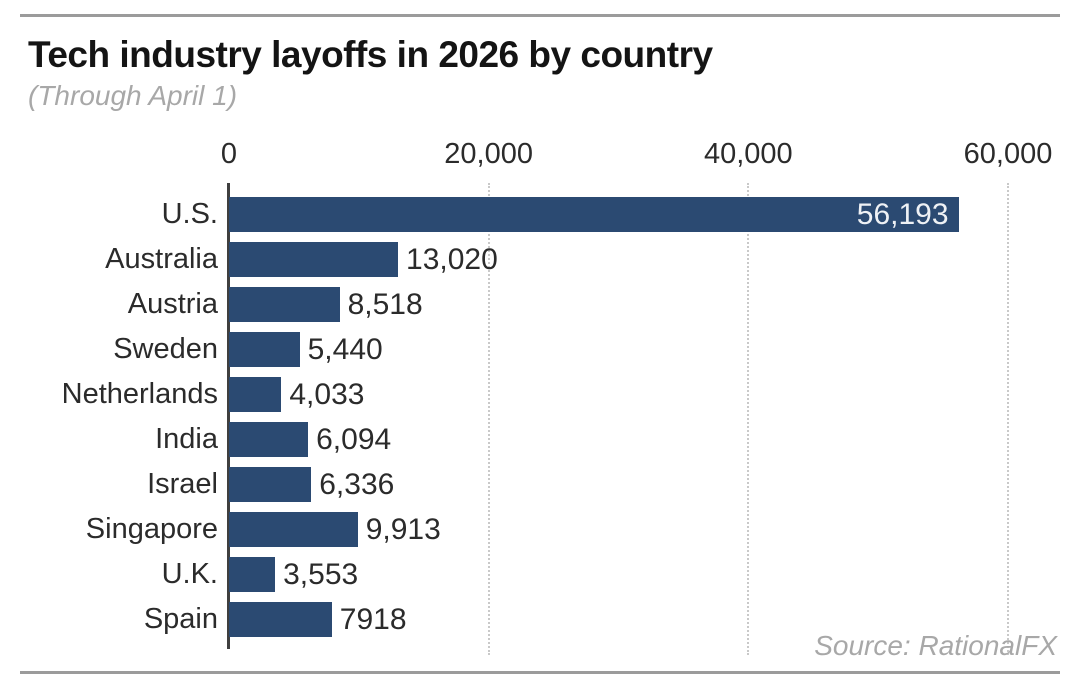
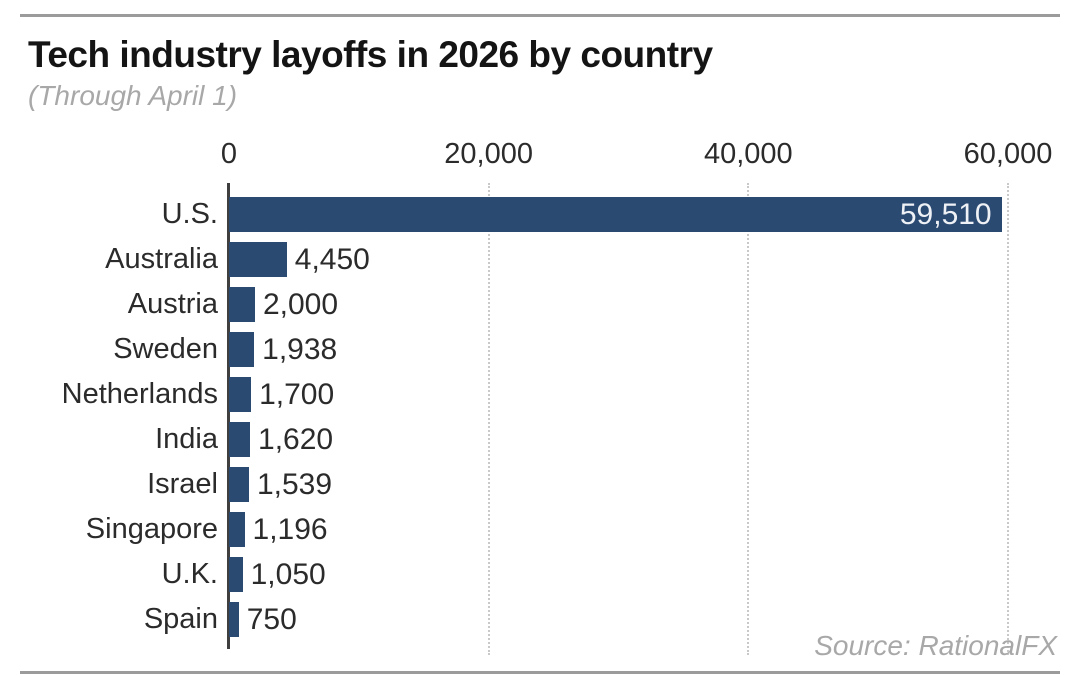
U.S.: 56,193 -> 59,510
Australia: 13,020 -> 4,450
Austria: 8,518 -> 2,000
Sweden: 5,440 -> 1,938
Netherlands: 4,033 -> 1,700
India: 6,094 -> 1,620
Israel: 6,336 -> 1,539
Singapore: 9,913 -> 1,196
U.K.: 3,553 -> 1,050
Spain: 7918 -> 750
